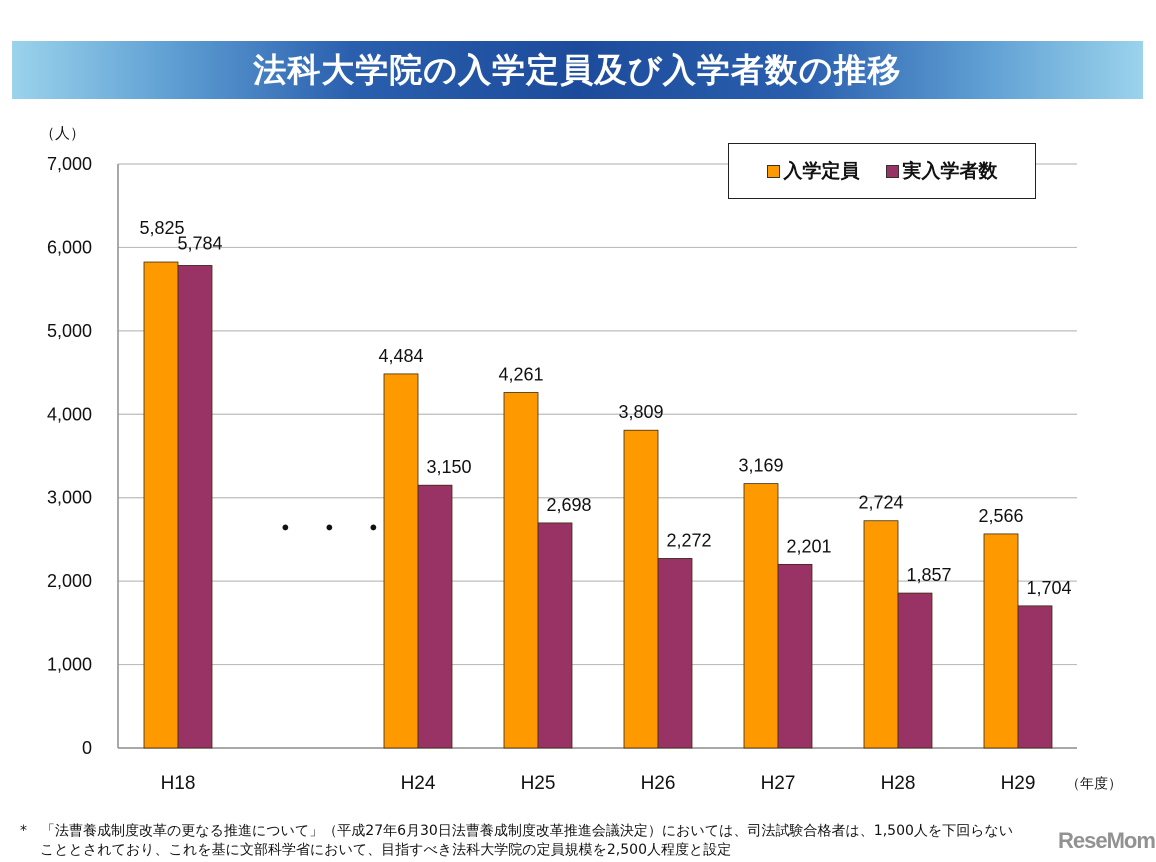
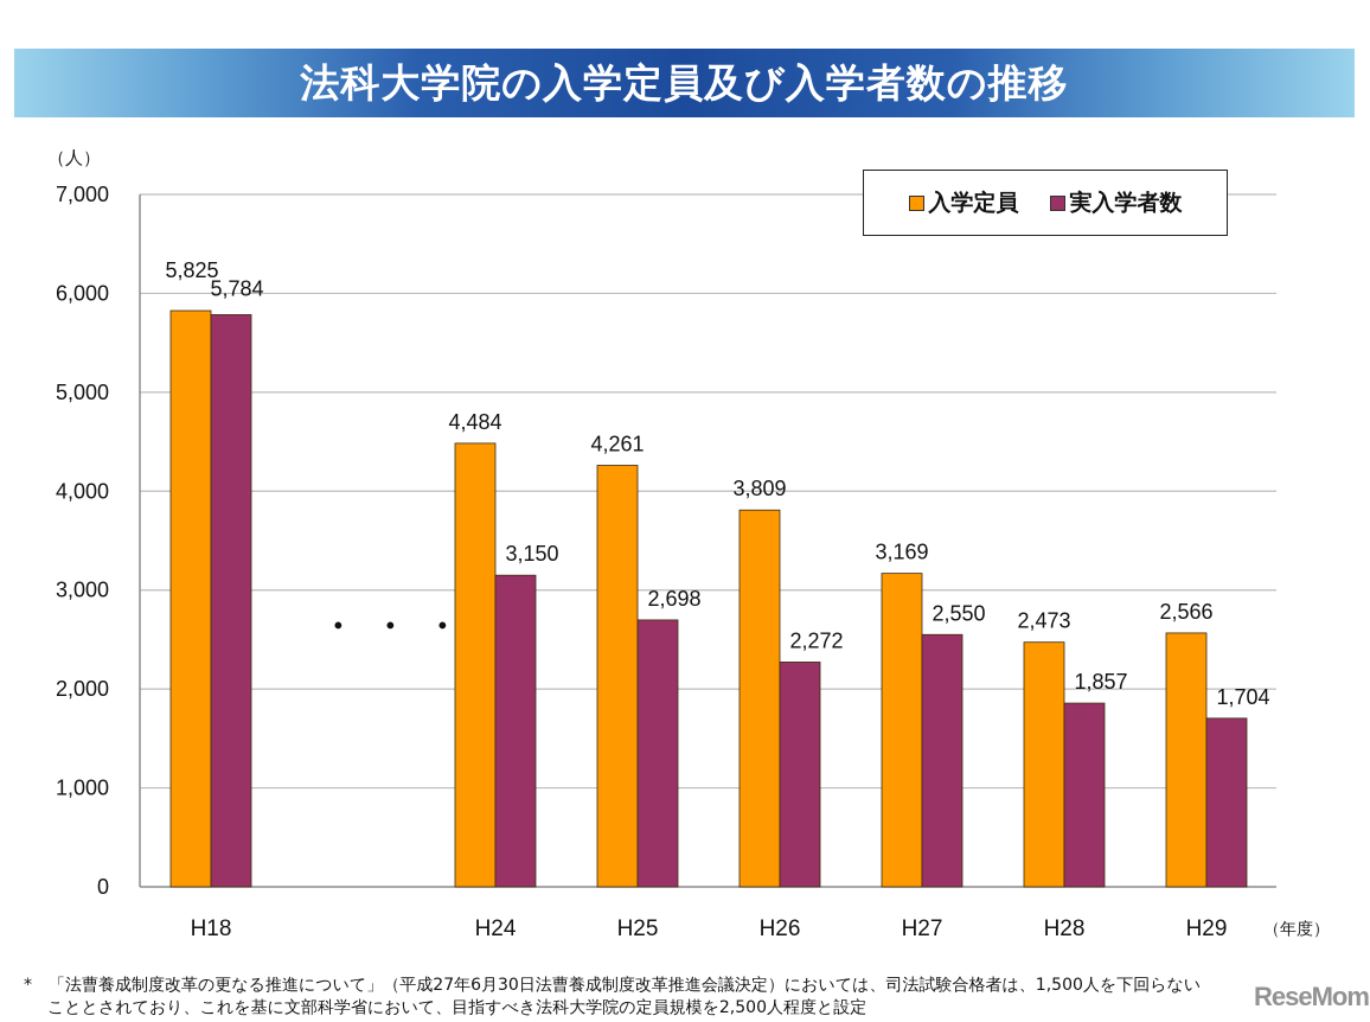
実入学者数/H27: 2,201 -> 2,550
入学定員/H28: 2,724 -> 2,473
